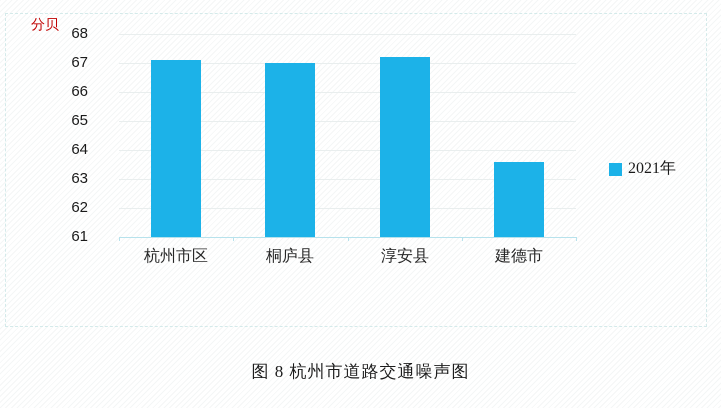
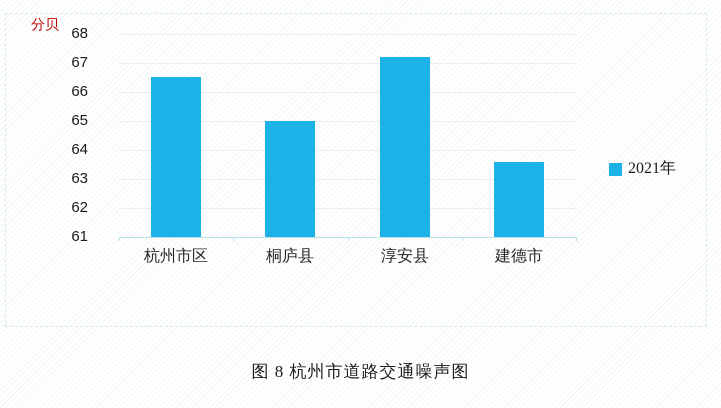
杭州市区: 67.1 -> 66.5
桐庐县: 67.0 -> 65.0
